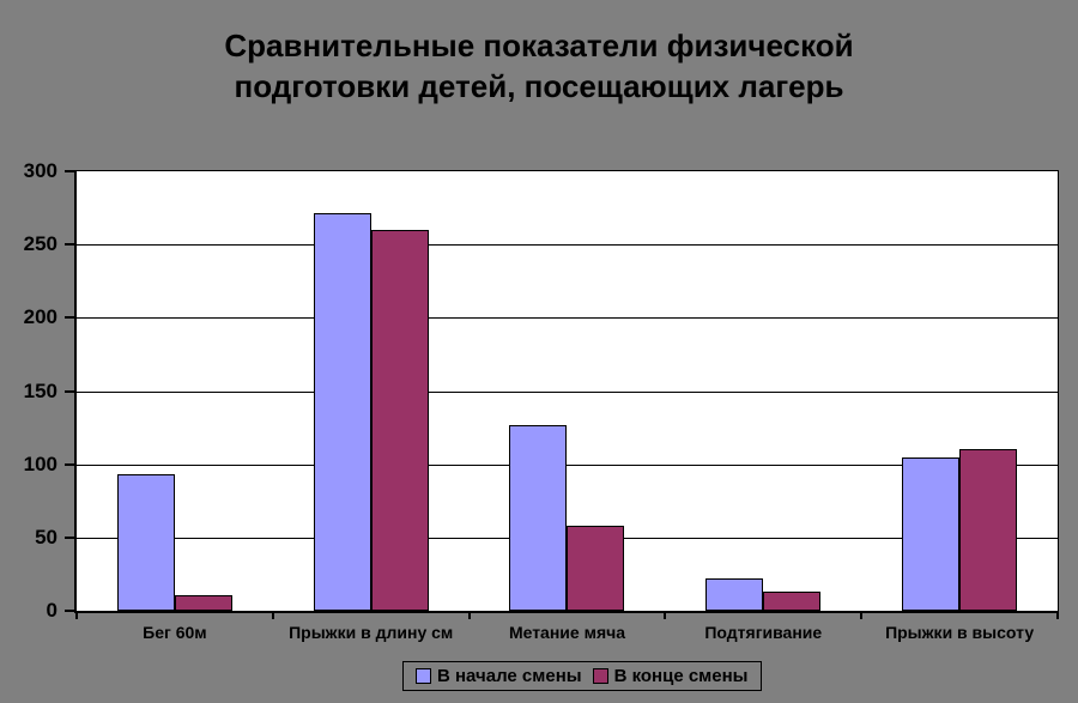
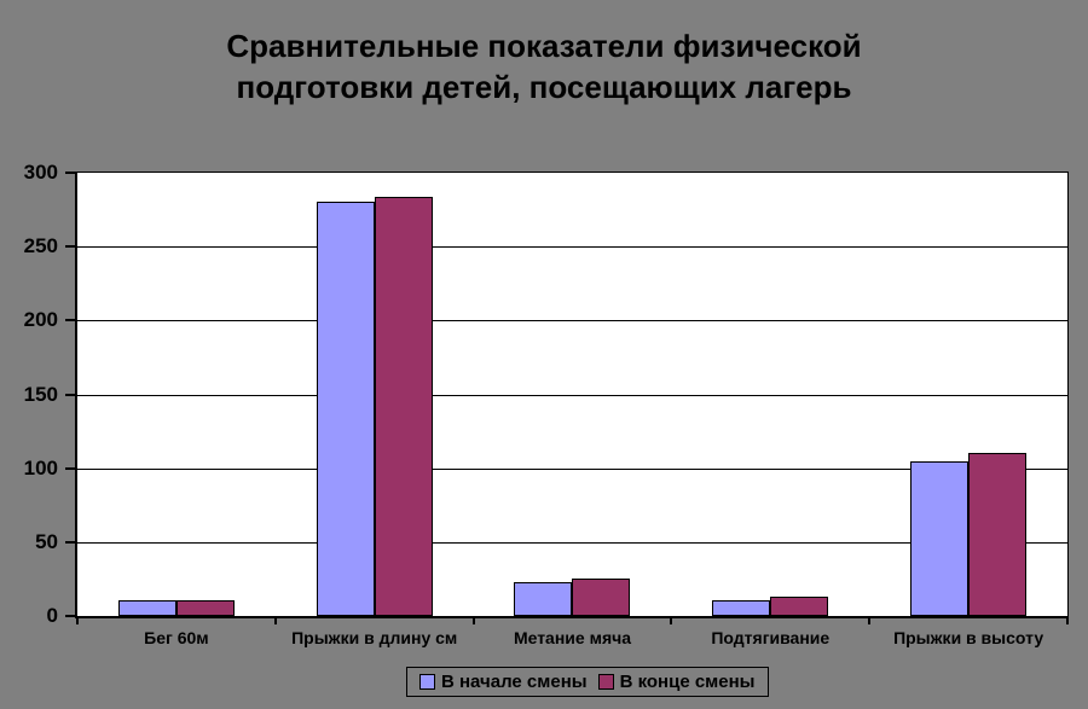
В начале смены/Бег 60м: 93 -> 11
В начале смены/Прыжки в длину см: 271 -> 280
В конце смены/Прыжки в длину см: 260 -> 284
В начале смены/Метание мяча: 127 -> 23
В конце смены/Метание мяча: 58 -> 25
В начале смены/Подтягивание: 22 -> 11
